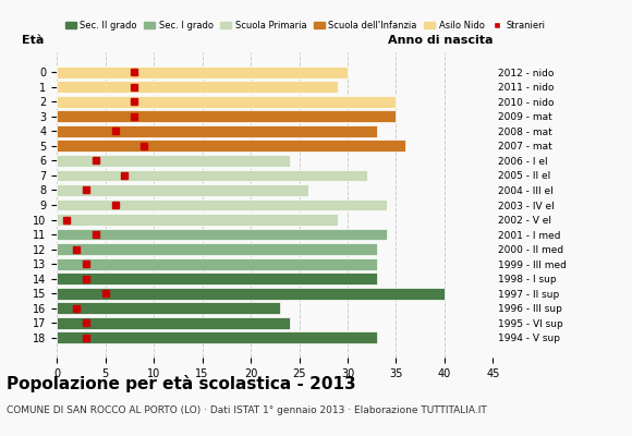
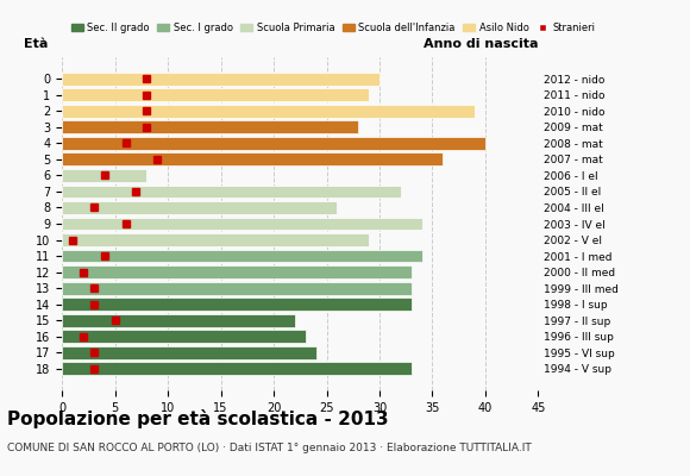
2: 35 -> 39
3: 35 -> 28
4: 33 -> 40
6: 24 -> 8
15: 40 -> 22
